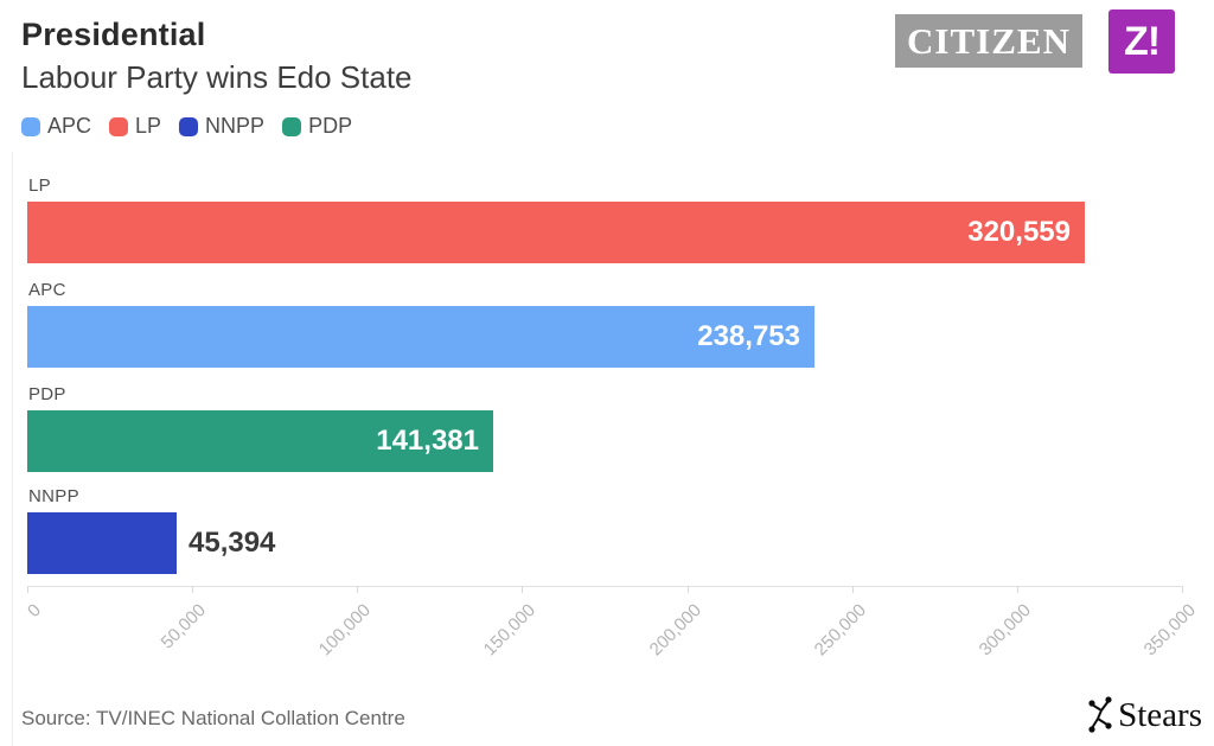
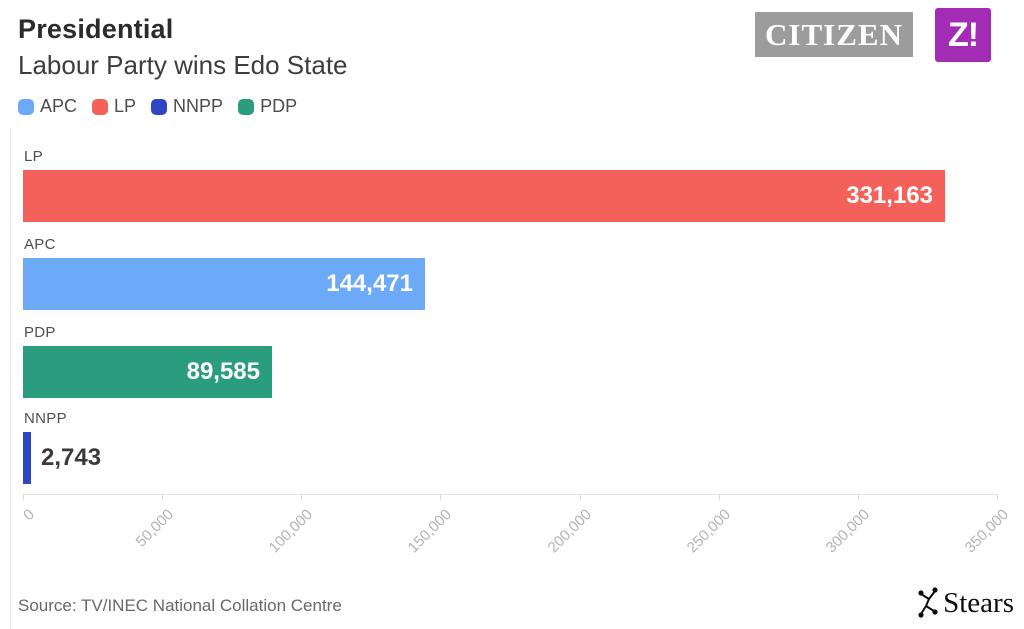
LP: 320,559 -> 331,163
APC: 238,753 -> 144,471
PDP: 141,381 -> 89,585
NNPP: 45,394 -> 2,743
